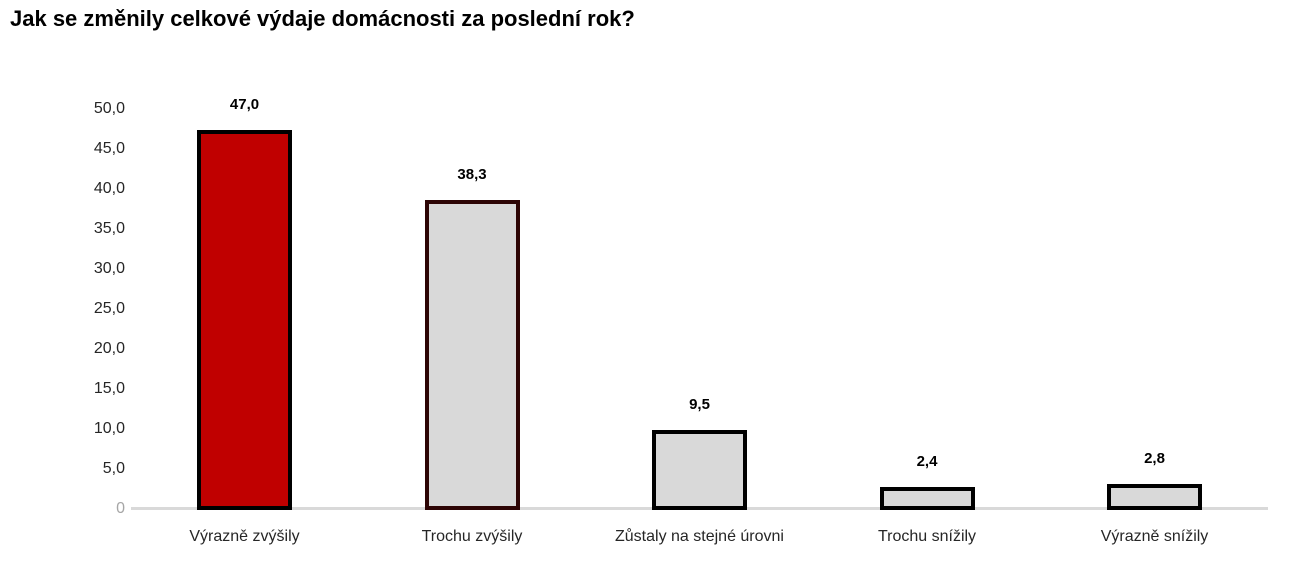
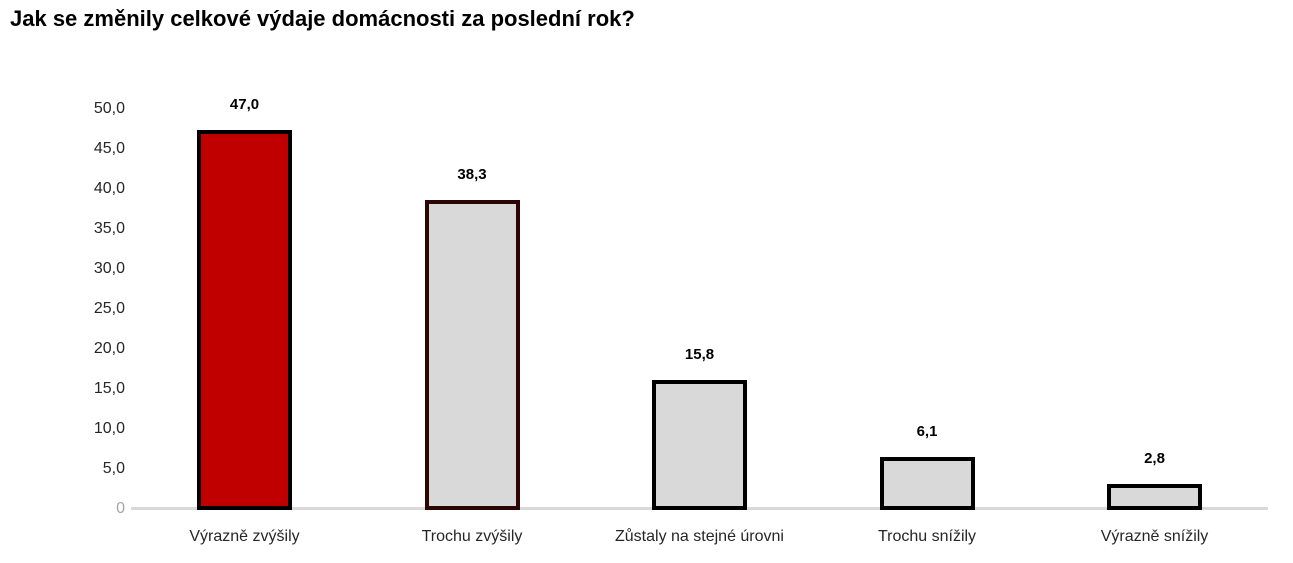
Zůstaly na stejné úrovni: 9,5 -> 15,8
Trochu snížily: 2,4 -> 6,1
